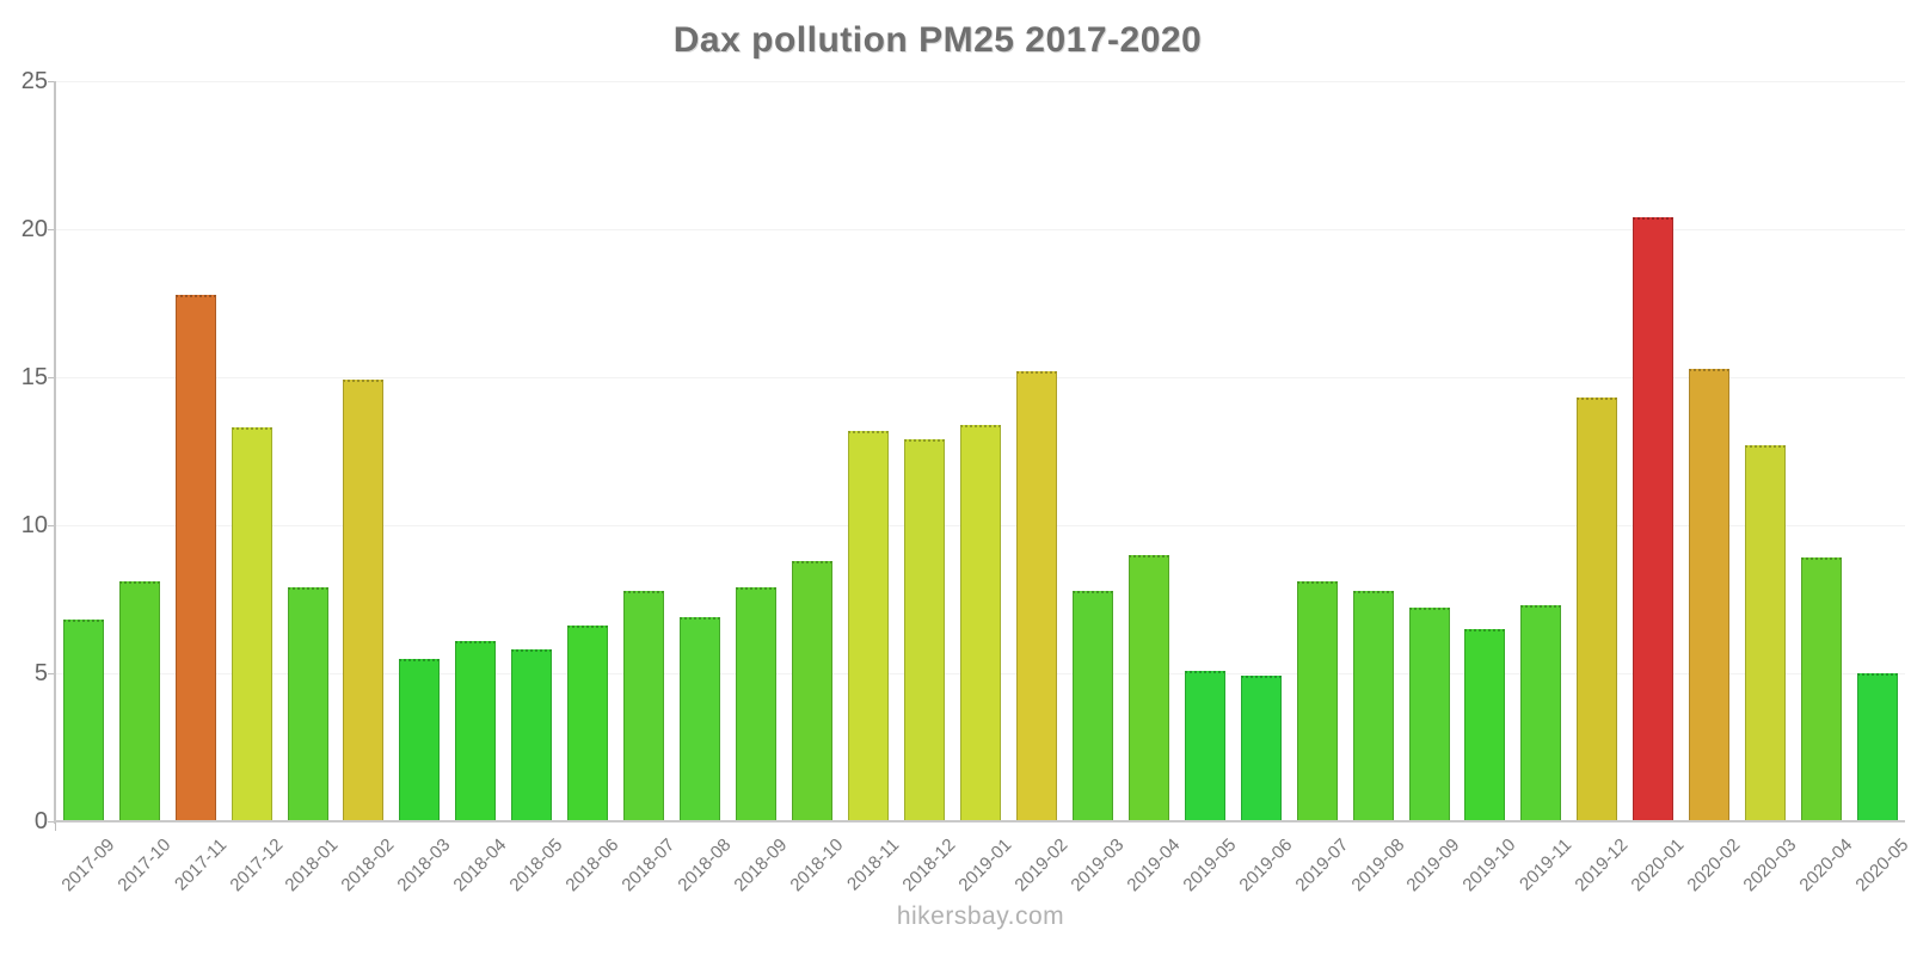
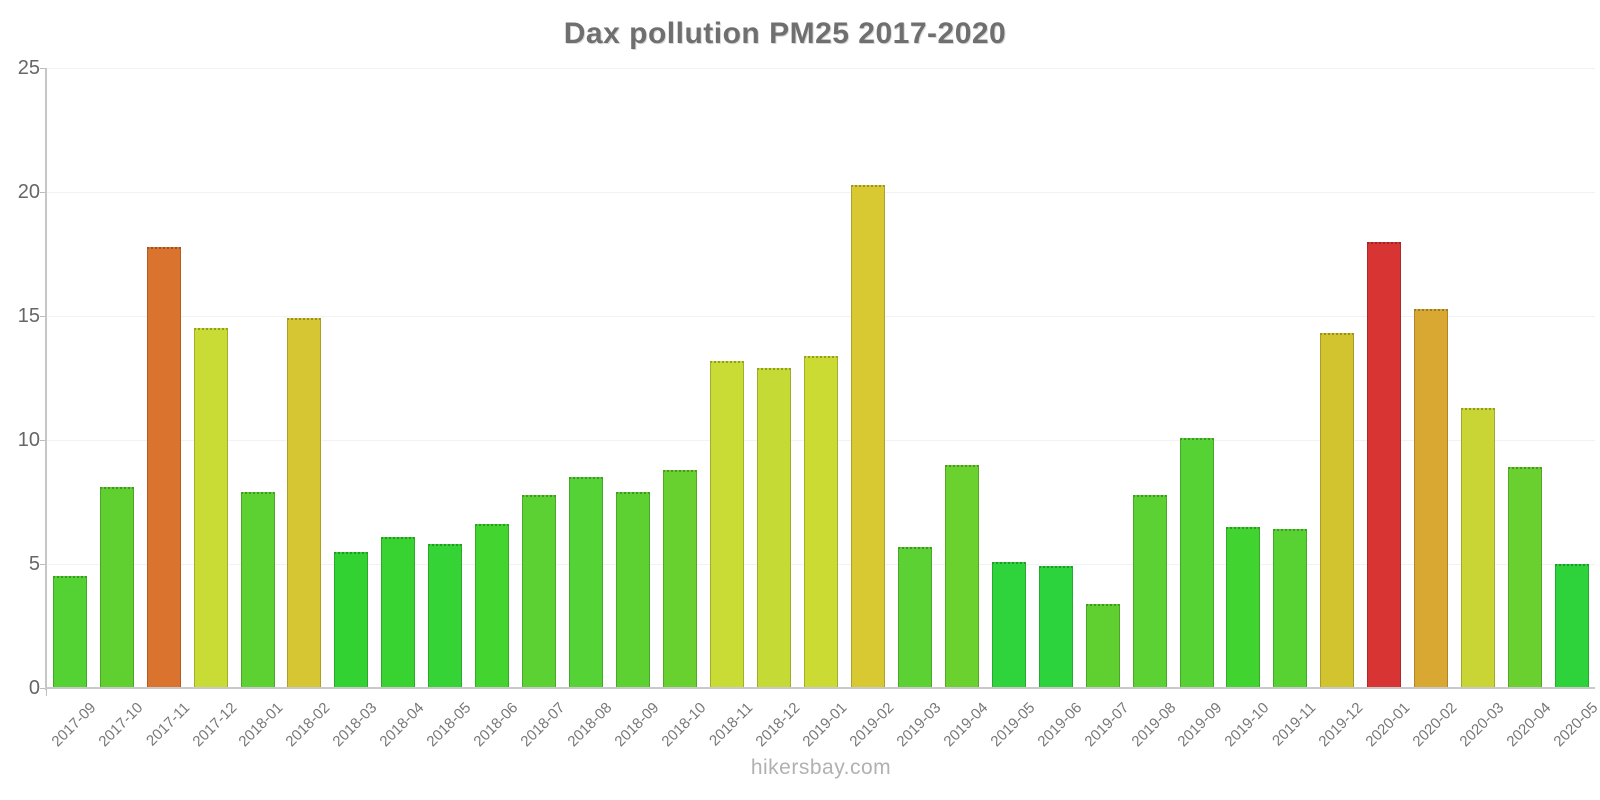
2017-09: 6.8 -> 4.5
2017-12: 13.3 -> 14.5
2018-08: 6.9 -> 8.5
2019-02: 15.2 -> 20.3
2019-03: 7.8 -> 5.7
2019-07: 8.1 -> 3.4
2019-09: 7.2 -> 10.1
2019-11: 7.3 -> 6.4
2020-01: 20.4 -> 18.0
2020-03: 12.7 -> 11.3
